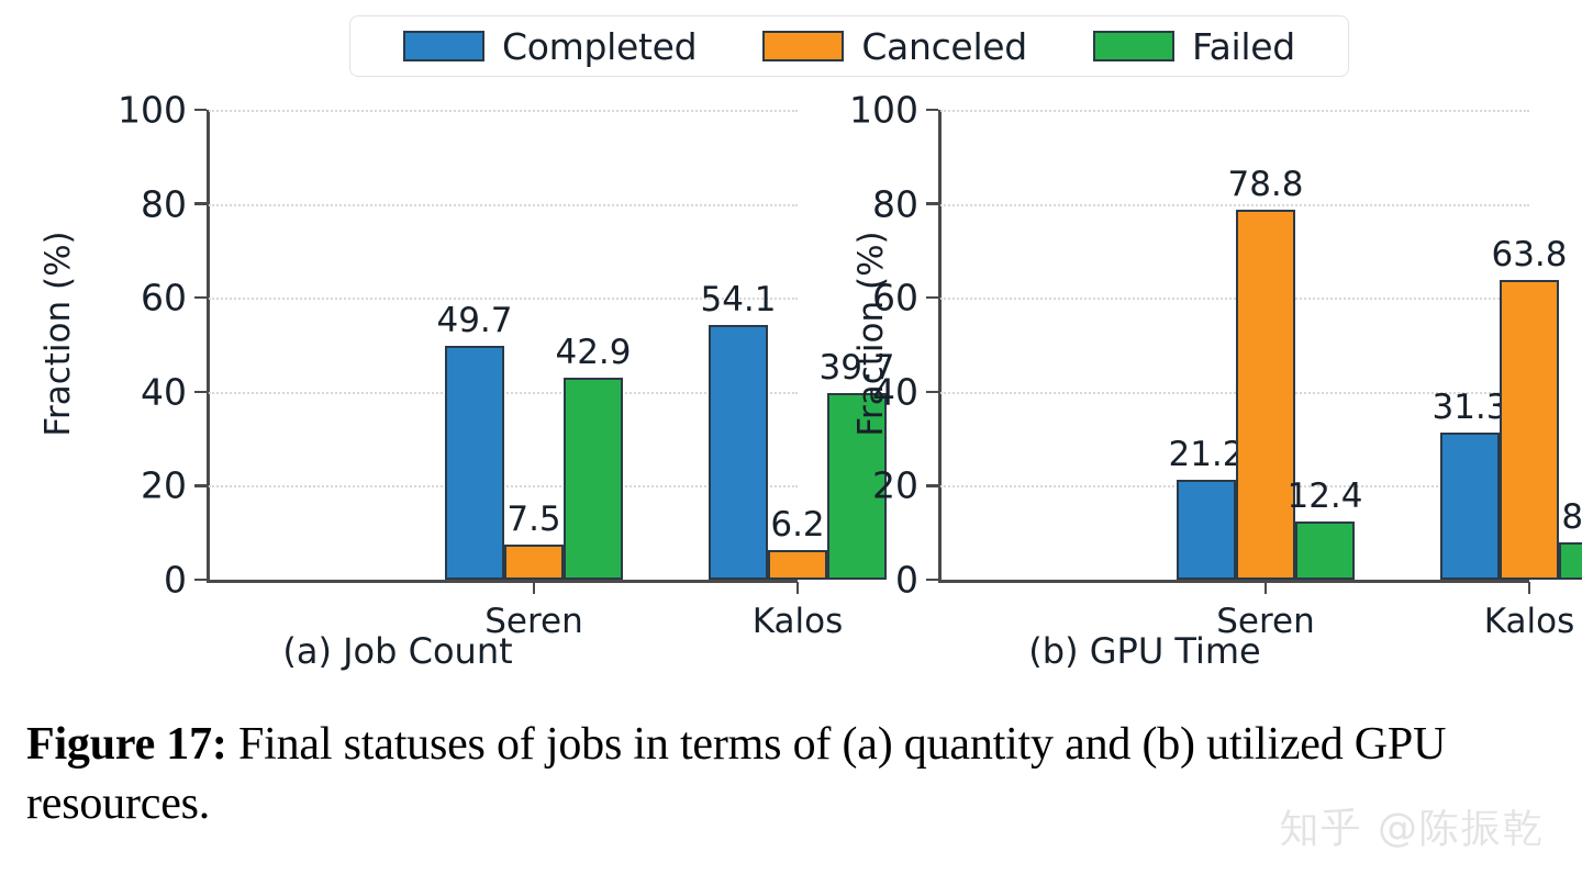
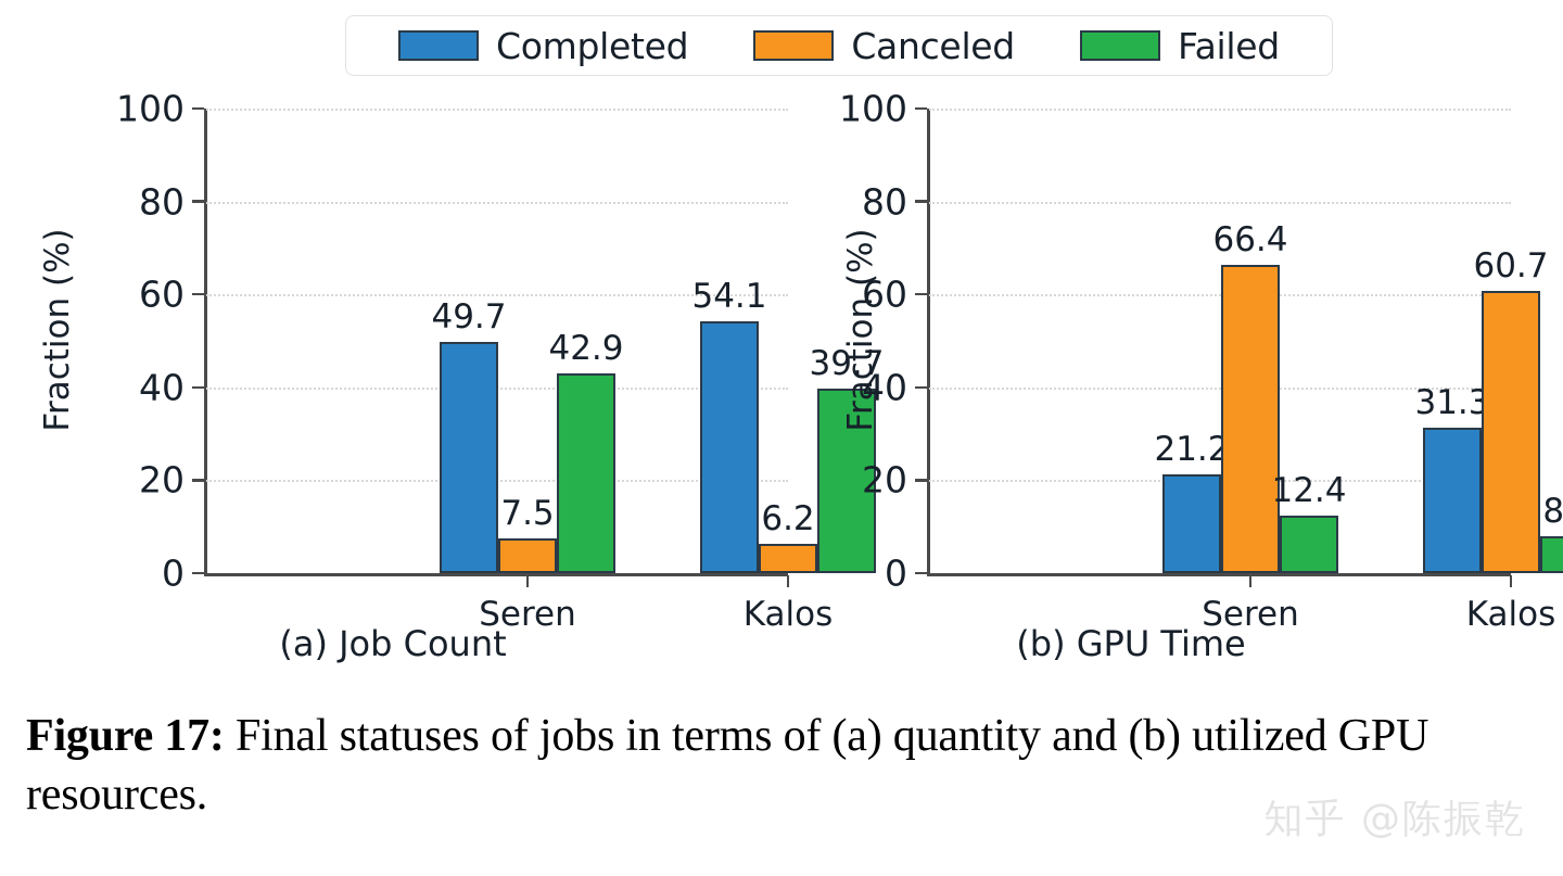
(b) GPU Time/Canceled/Seren: 78.8 -> 66.4
(b) GPU Time/Canceled/Kalos: 63.8 -> 60.7
